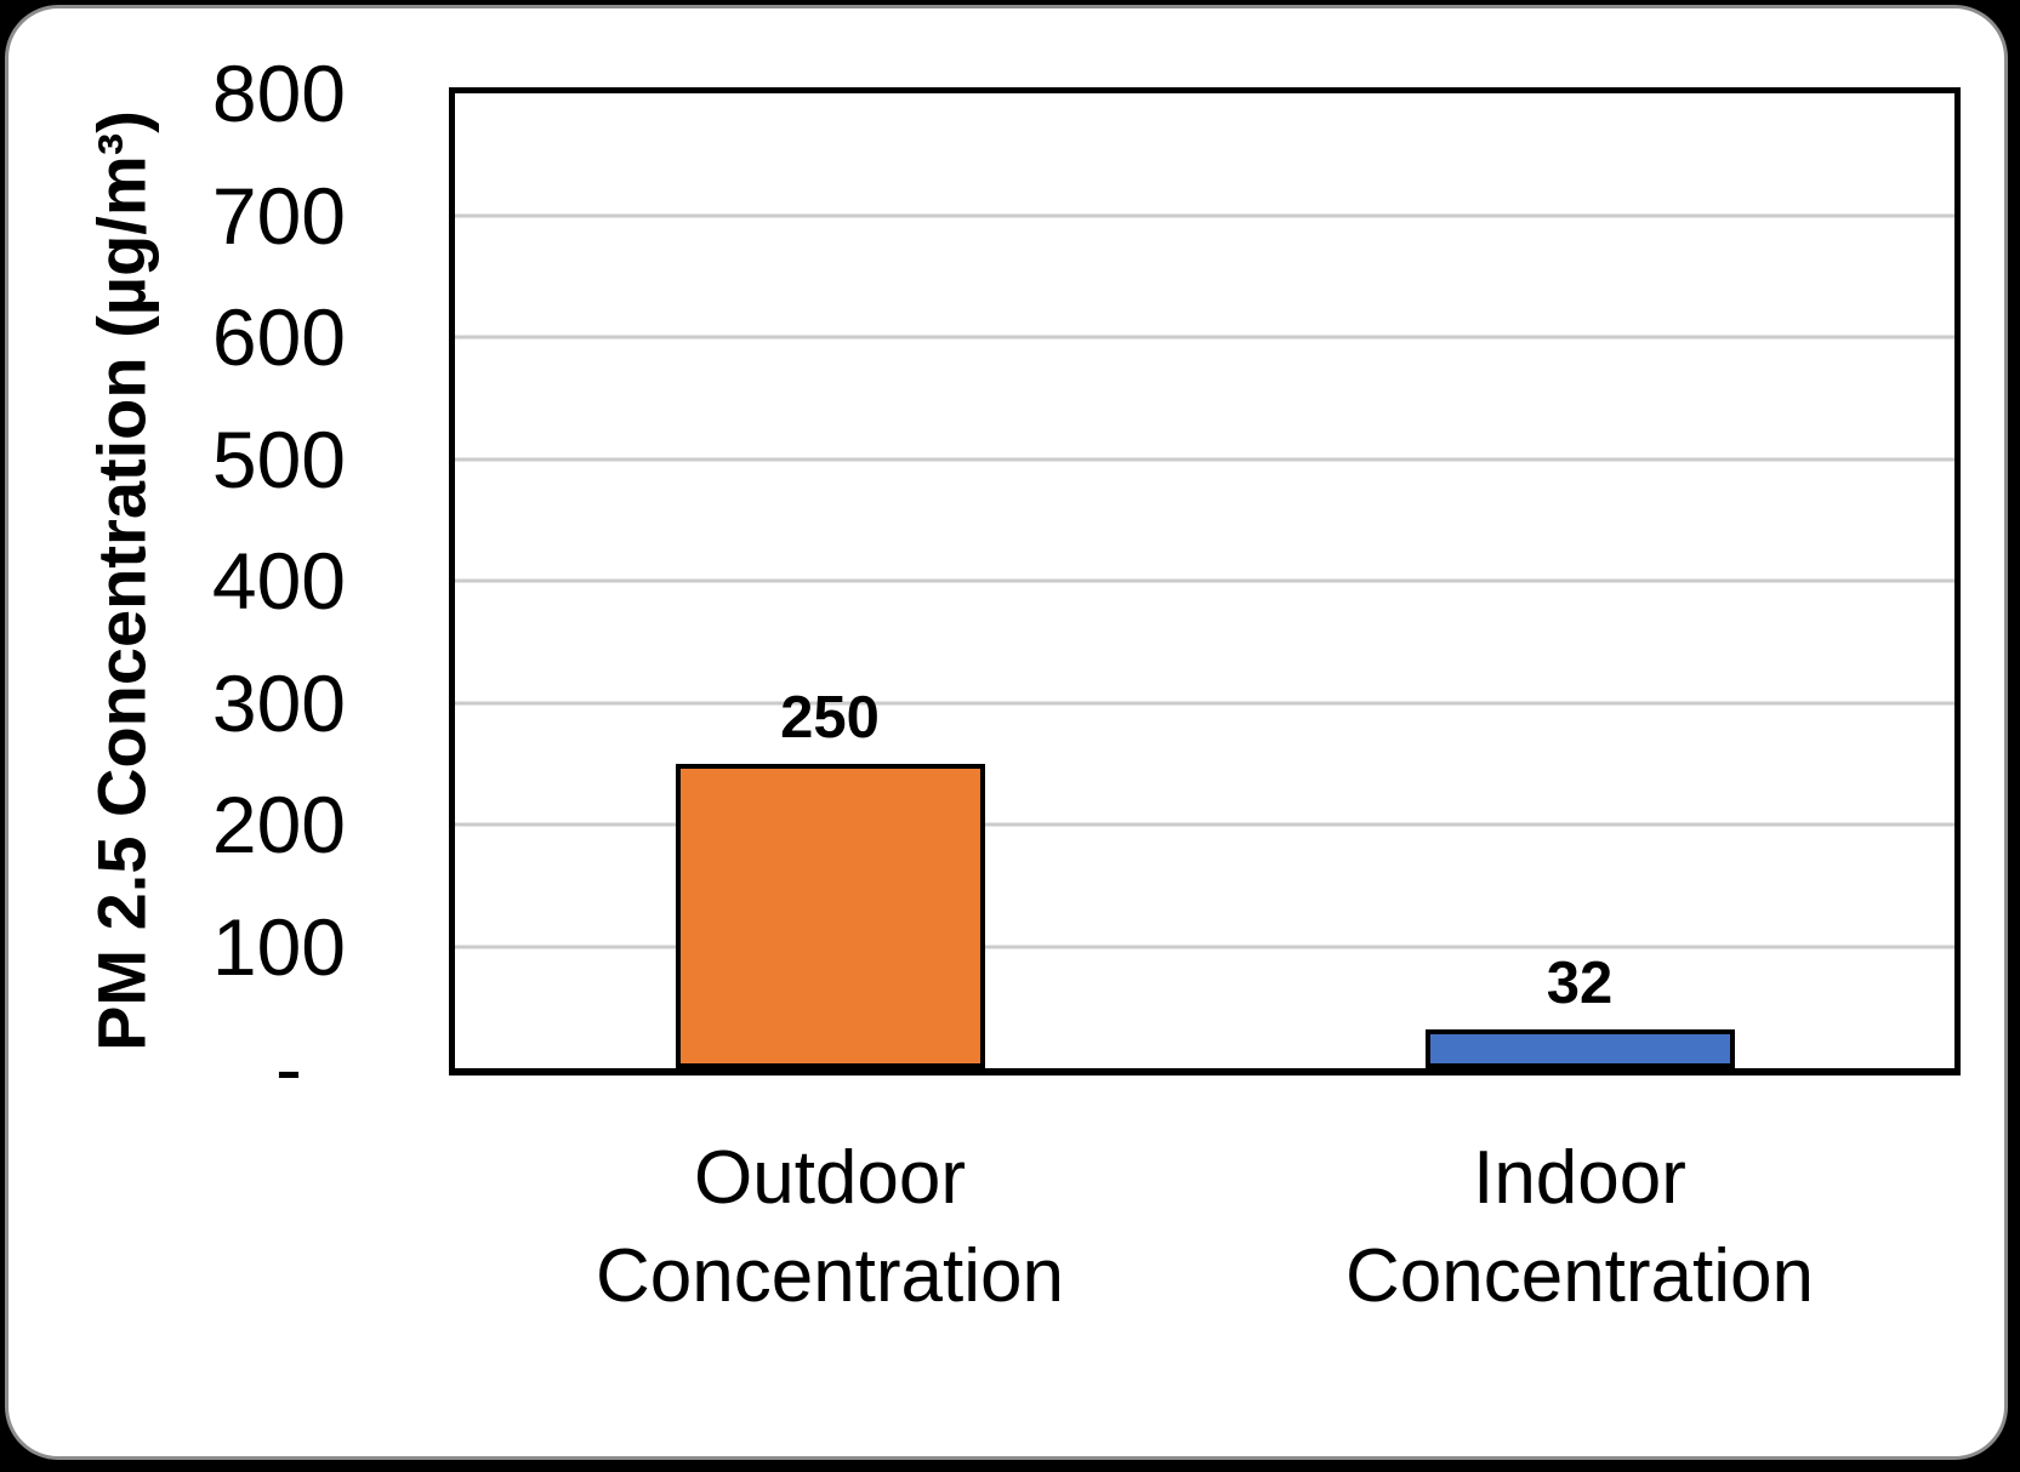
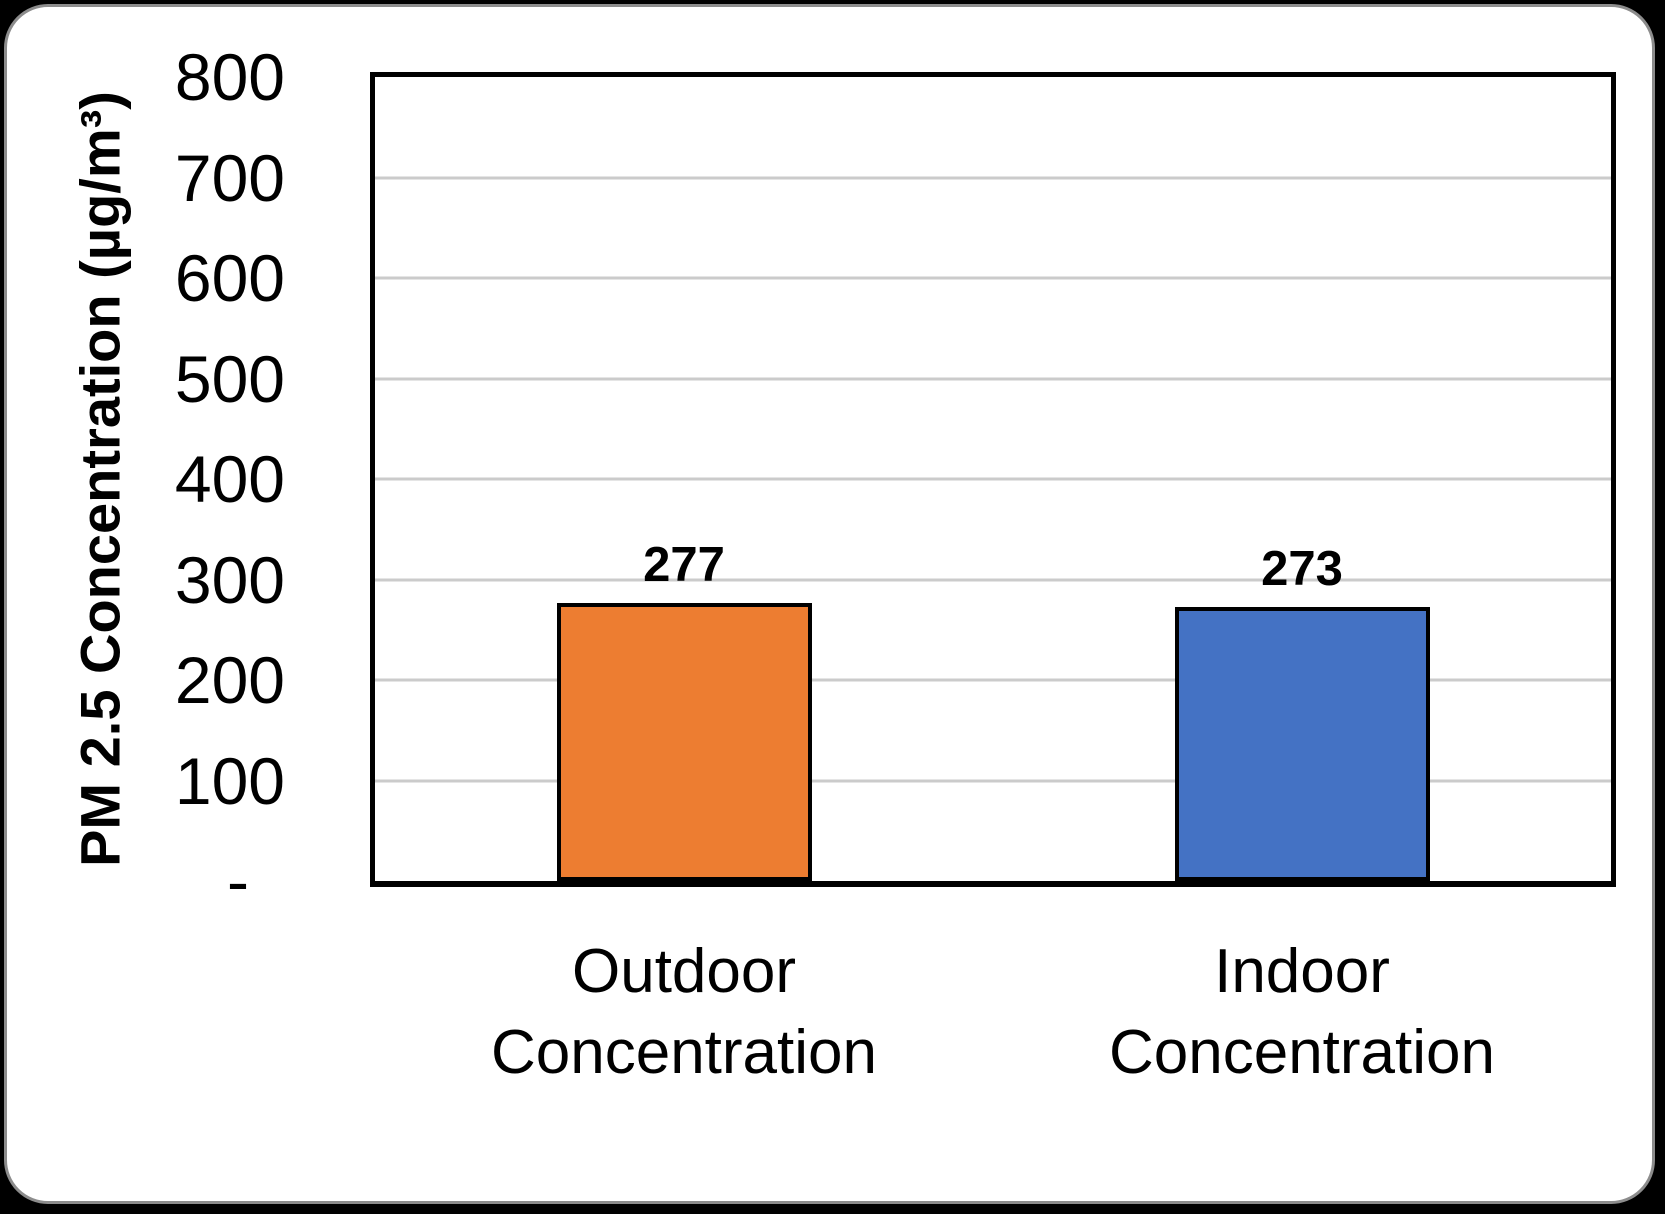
Outdoor Concentration: 250 -> 277
Indoor Concentration: 32 -> 273
